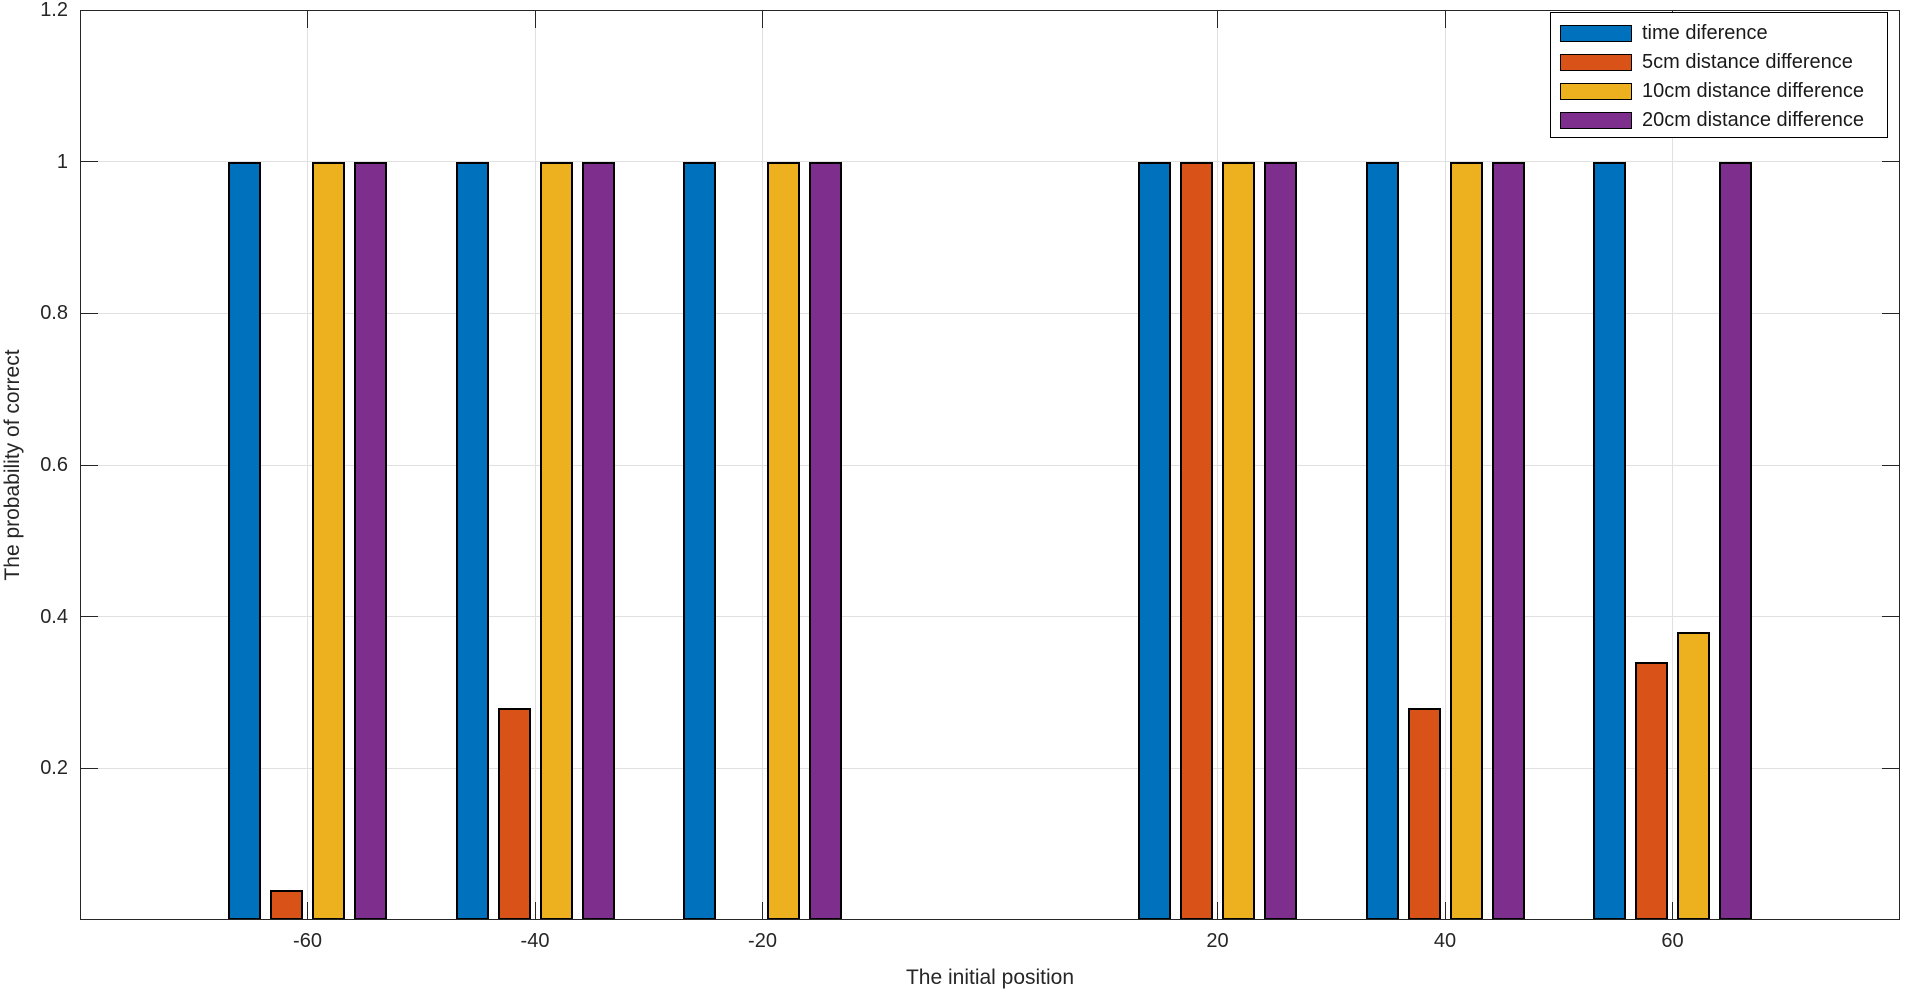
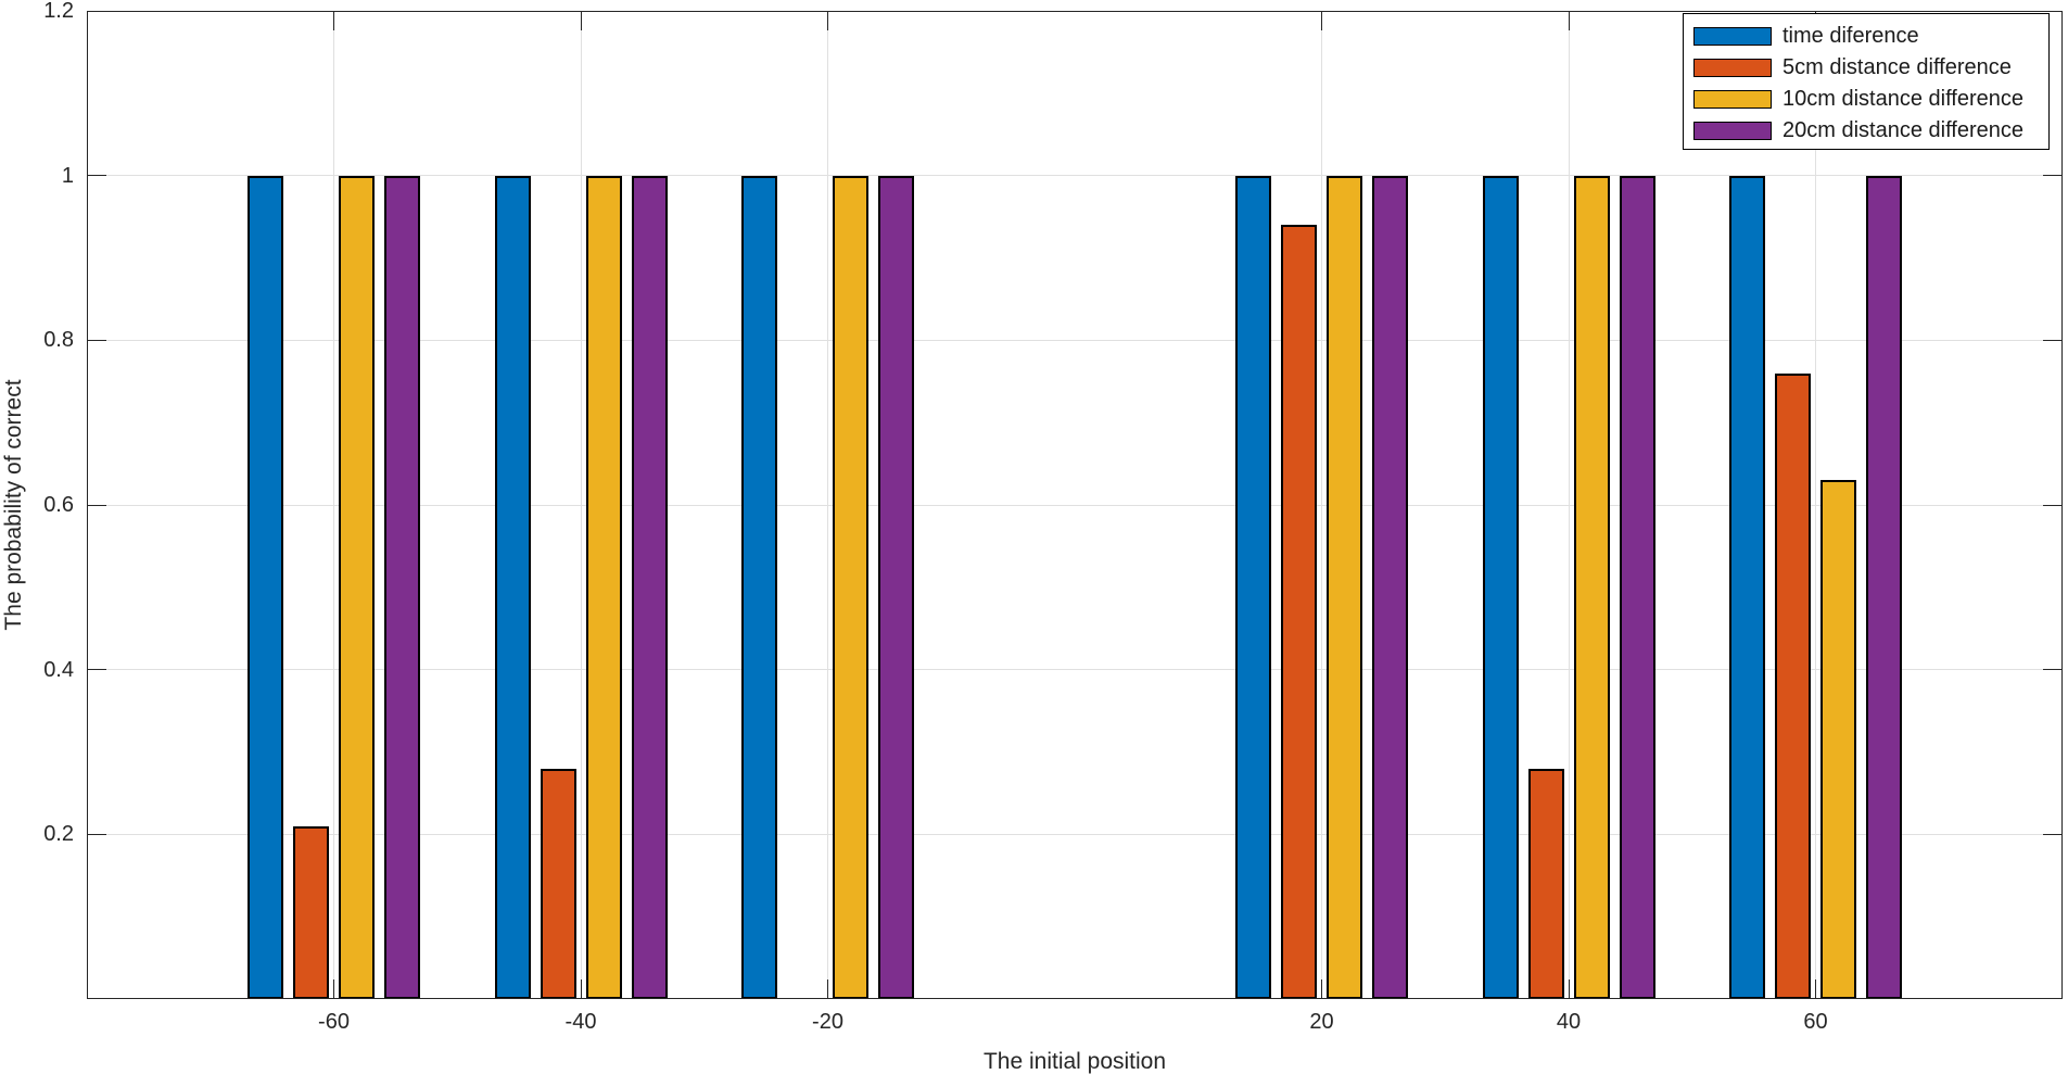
5cm distance difference/-60: 0.04 -> 0.21
5cm distance difference/20: 1.00 -> 0.94
5cm distance difference/60: 0.34 -> 0.76
10cm distance difference/60: 0.38 -> 0.63
